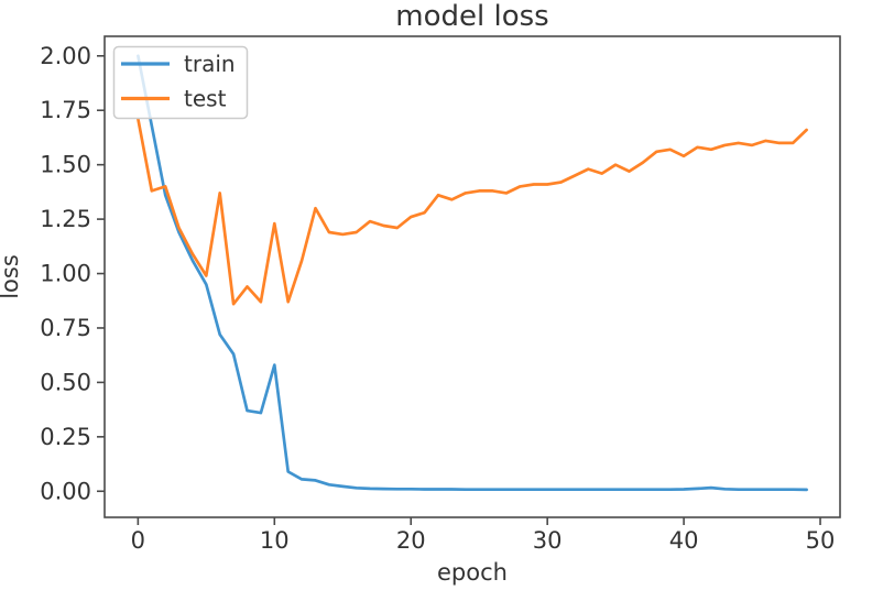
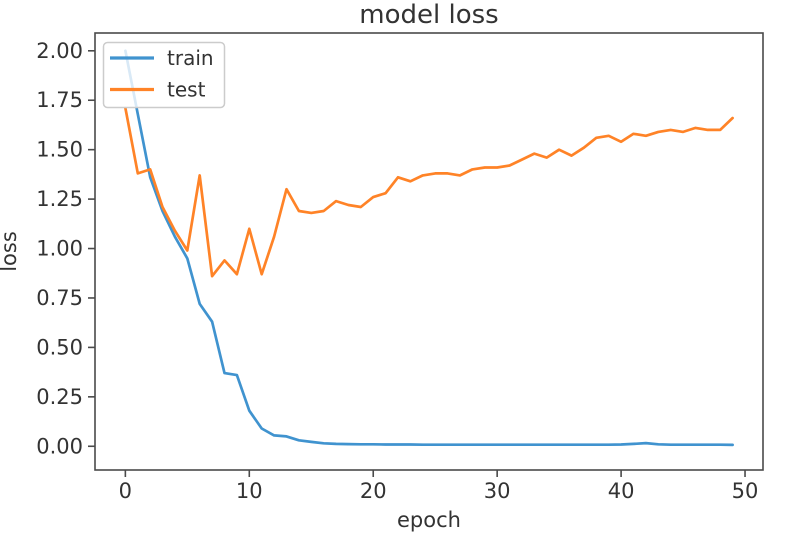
train/10: 0.58 -> 0.18
test/10: 1.23 -> 1.10
